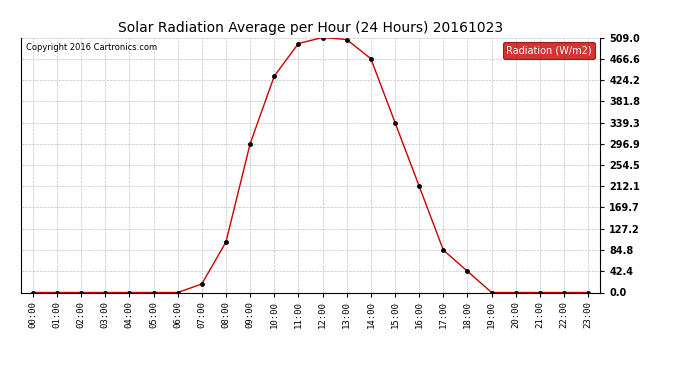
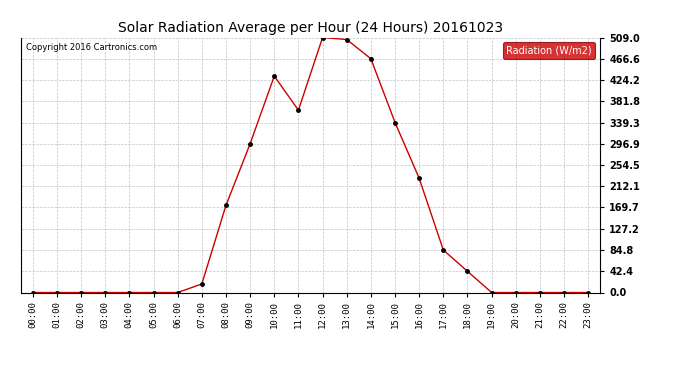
08:00: 101 -> 174
11:00: 497 -> 364
16:00: 212 -> 228
